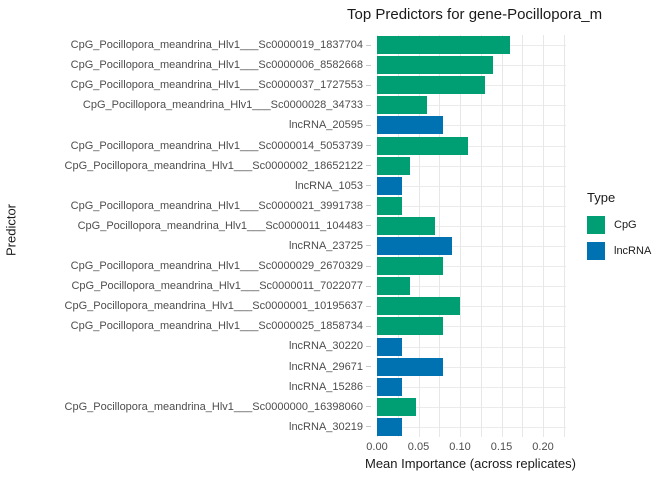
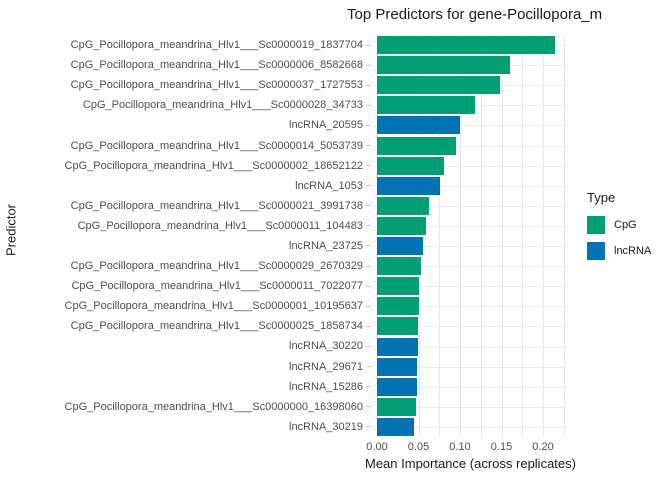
CpG_Pocillopora_meandrina_Hlv1___Sc0000019_1837704: 0.16 -> 0.21
CpG_Pocillopora_meandrina_Hlv1___Sc0000006_8582668: 0.14 -> 0.16
CpG_Pocillopora_meandrina_Hlv1___Sc0000037_1727553: 0.13 -> 0.15
CpG_Pocillopora_meandrina_Hlv1___Sc0000028_34733: 0.06 -> 0.12
lncRNA_20595: 0.08 -> 0.10
CpG_Pocillopora_meandrina_Hlv1___Sc0000014_5053739: 0.11 -> 0.10
CpG_Pocillopora_meandrina_Hlv1___Sc0000002_18652122: 0.04 -> 0.08
lncRNA_1053: 0.03 -> 0.08
CpG_Pocillopora_meandrina_Hlv1___Sc0000021_3991738: 0.03 -> 0.06
CpG_Pocillopora_meandrina_Hlv1___Sc0000011_104483: 0.07 -> 0.06
lncRNA_23725: 0.09 -> 0.06
CpG_Pocillopora_meandrina_Hlv1___Sc0000029_2670329: 0.08 -> 0.05
CpG_Pocillopora_meandrina_Hlv1___Sc0000011_7022077: 0.04 -> 0.05
CpG_Pocillopora_meandrina_Hlv1___Sc0000001_10195637: 0.10 -> 0.05
CpG_Pocillopora_meandrina_Hlv1___Sc0000025_1858734: 0.08 -> 0.05
lncRNA_30220: 0.03 -> 0.05
lncRNA_29671: 0.08 -> 0.05
lncRNA_15286: 0.03 -> 0.05
lncRNA_30219: 0.03 -> 0.04
